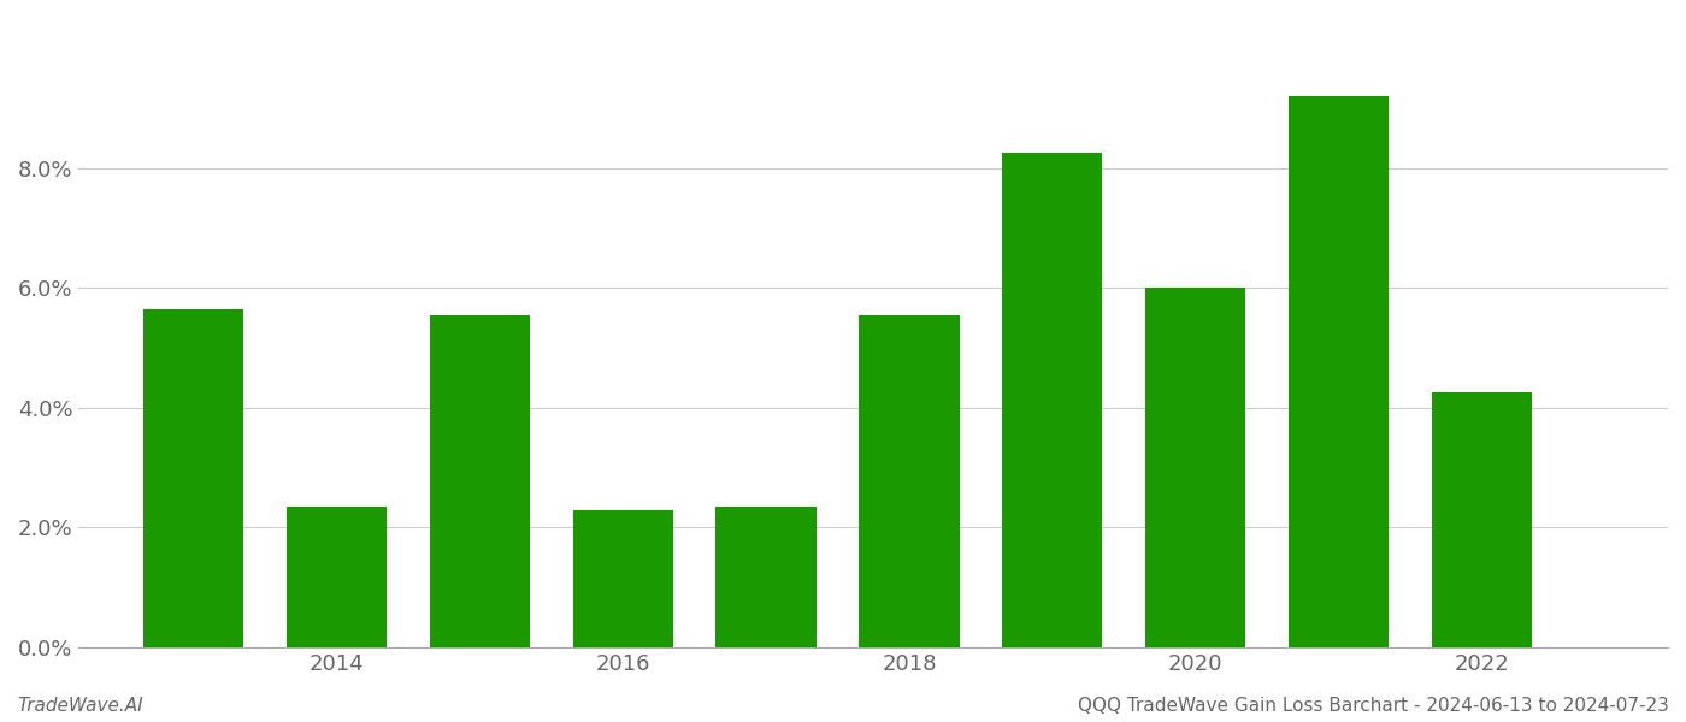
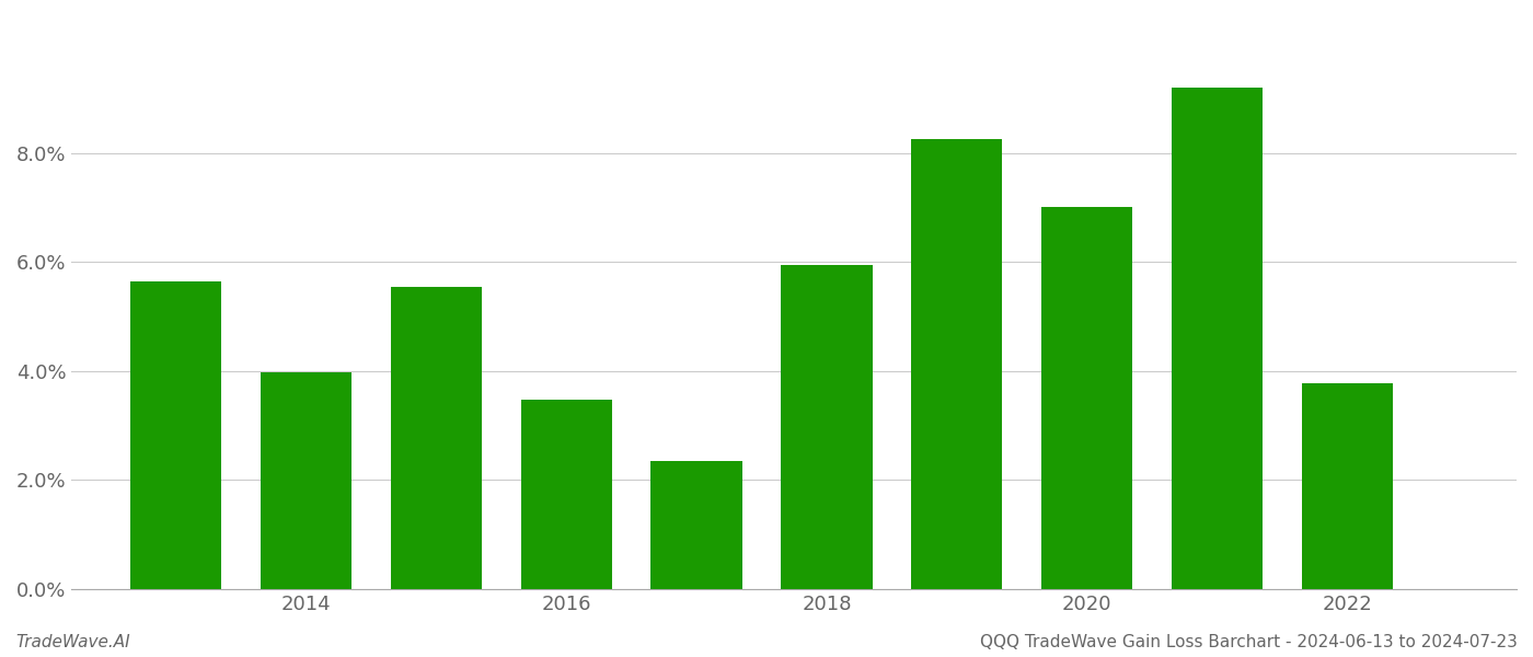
2014: 2.35% -> 3.97%
2016: 2.30% -> 3.48%
2018: 5.55% -> 5.95%
2020: 6.00% -> 7.00%
2022: 4.25% -> 3.78%
